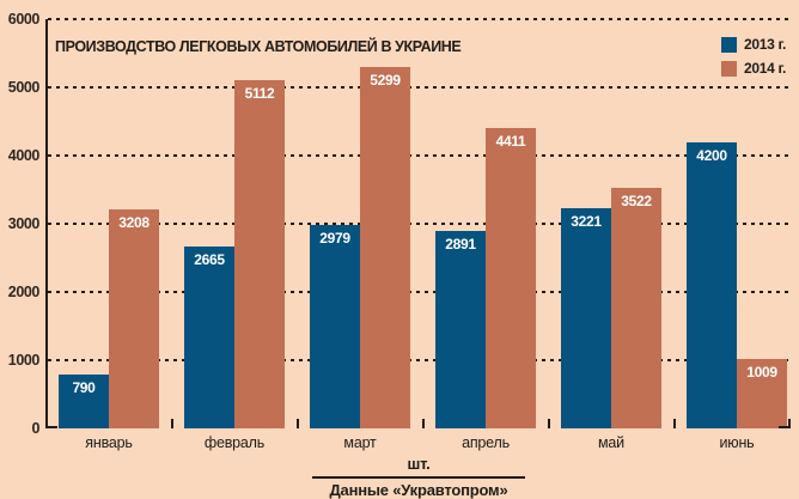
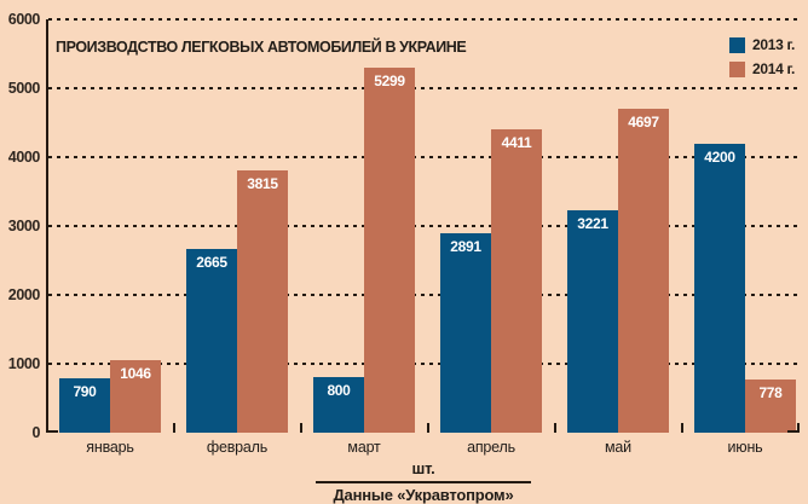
2014 г./январь: 3208 -> 1046
2014 г./февраль: 5112 -> 3815
2013 г./март: 2979 -> 800
2014 г./май: 3522 -> 4697
2014 г./июнь: 1009 -> 778
